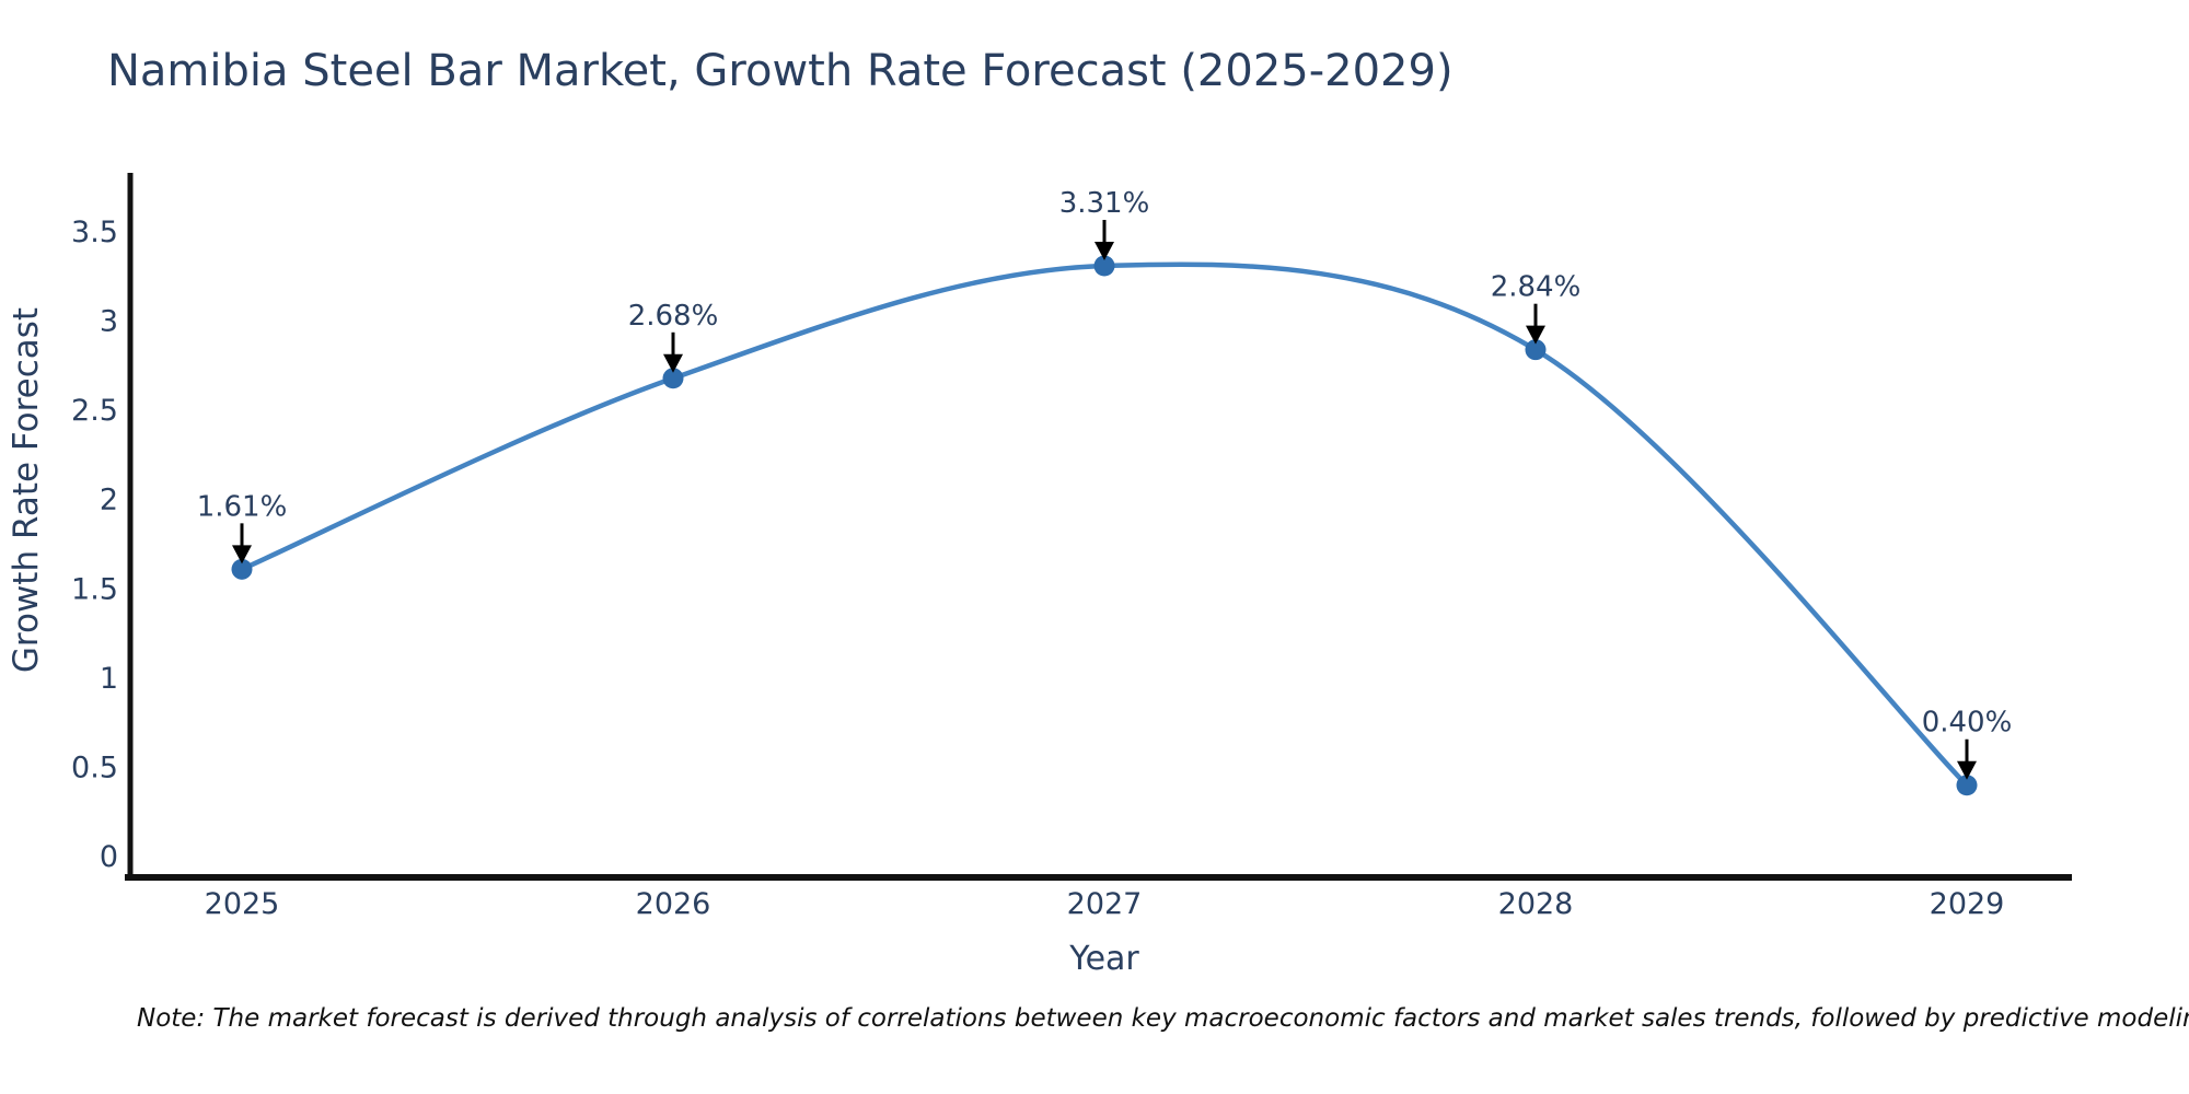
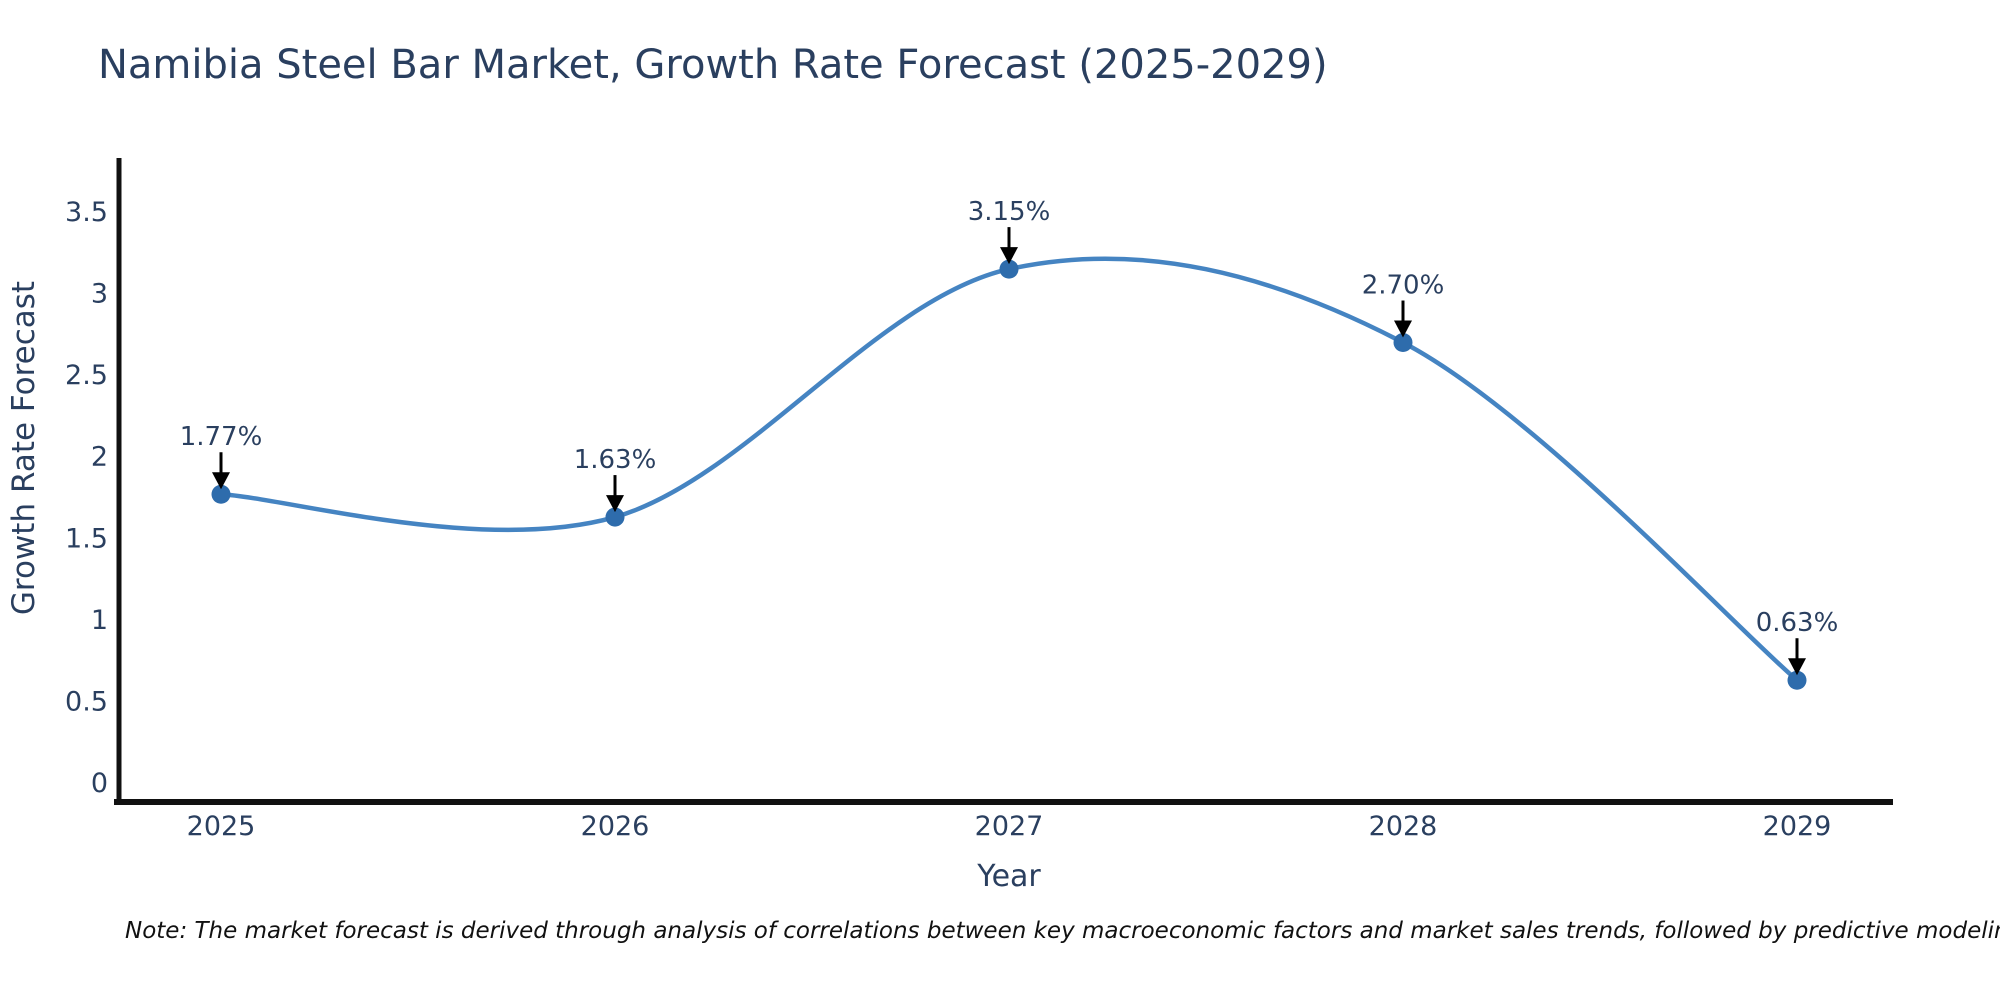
2025: 1.61% -> 1.77%
2026: 2.68% -> 1.63%
2027: 3.31% -> 3.15%
2028: 2.84% -> 2.70%
2029: 0.40% -> 0.63%
